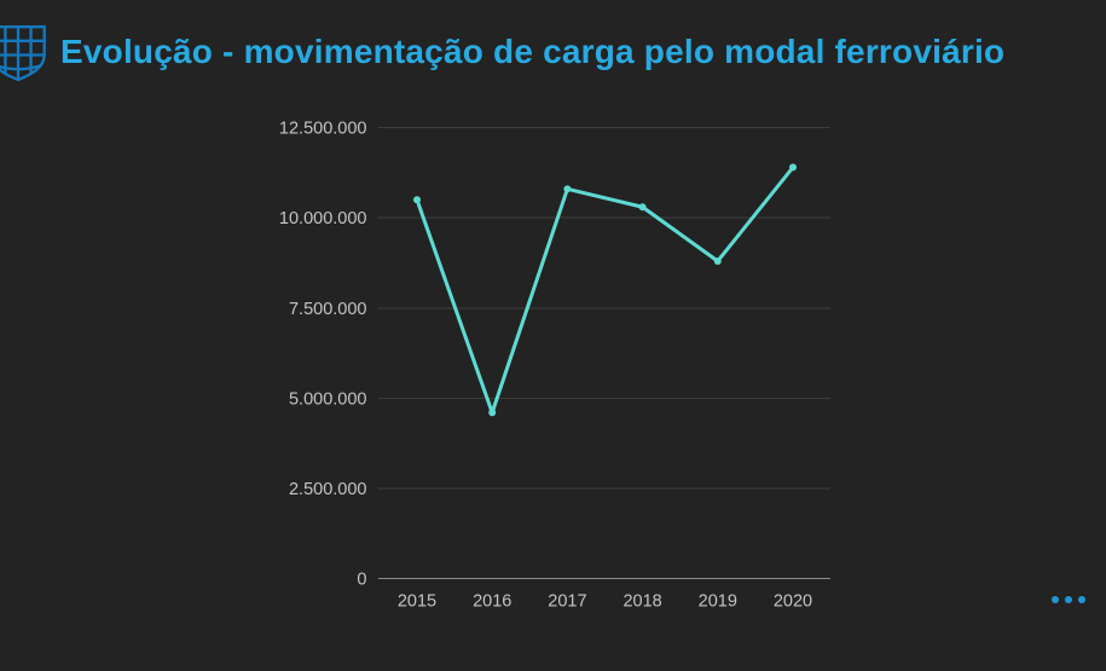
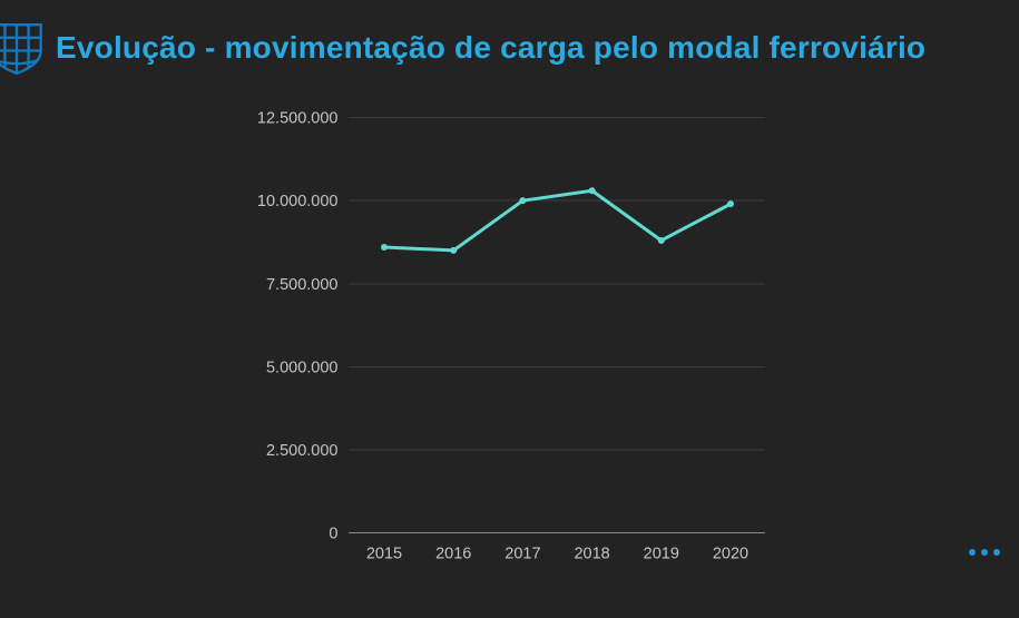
2015: 10500000 -> 8600000
2016: 4600000 -> 8500000
2017: 10800000 -> 10000000
2020: 11400000 -> 9900000
